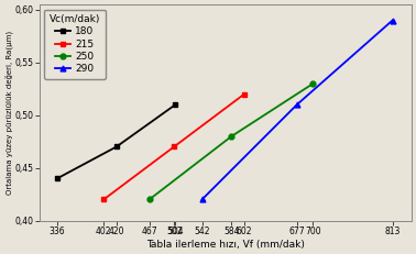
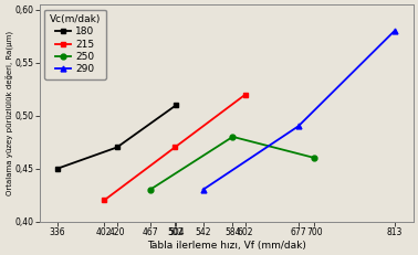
180/336: 0,44 -> 0,45
250/467: 0,42 -> 0,43
290/542: 0,42 -> 0,43
290/677: 0,51 -> 0,49
250/700: 0,53 -> 0,46
290/813: 0,59 -> 0,58
